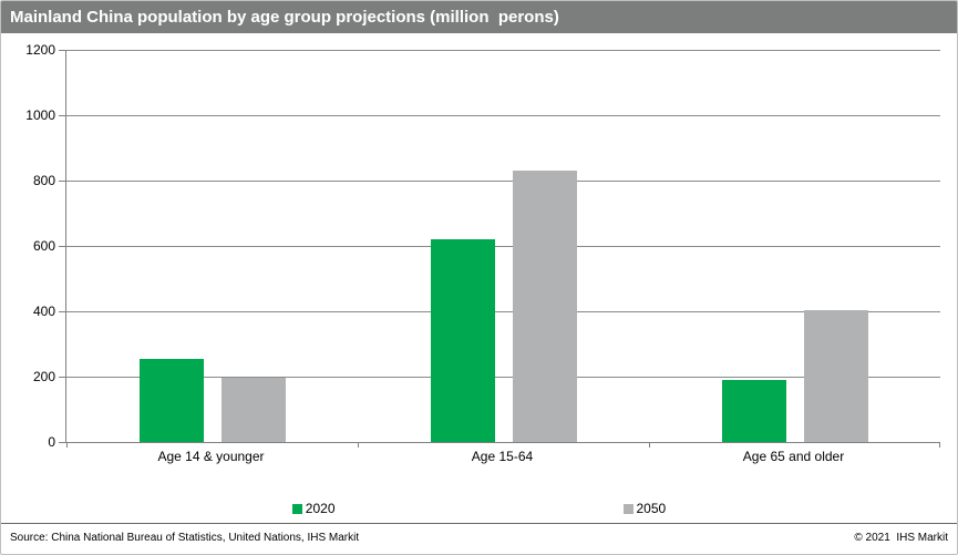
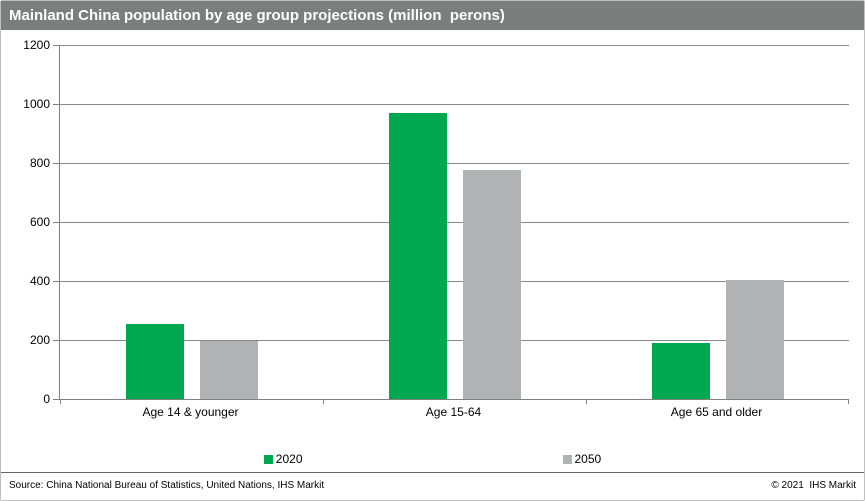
2020/Age 15-64: 620 -> 970
2050/Age 15-64: 830 -> 780
